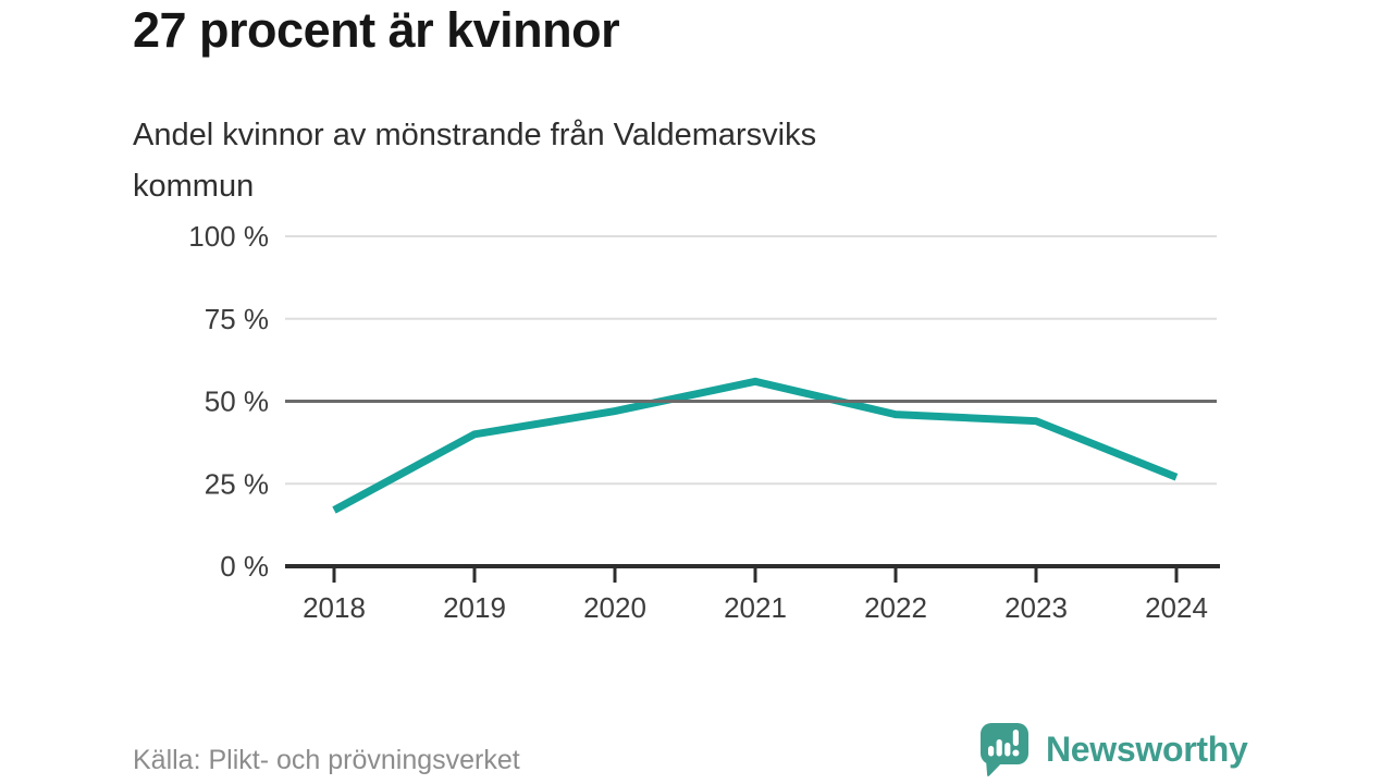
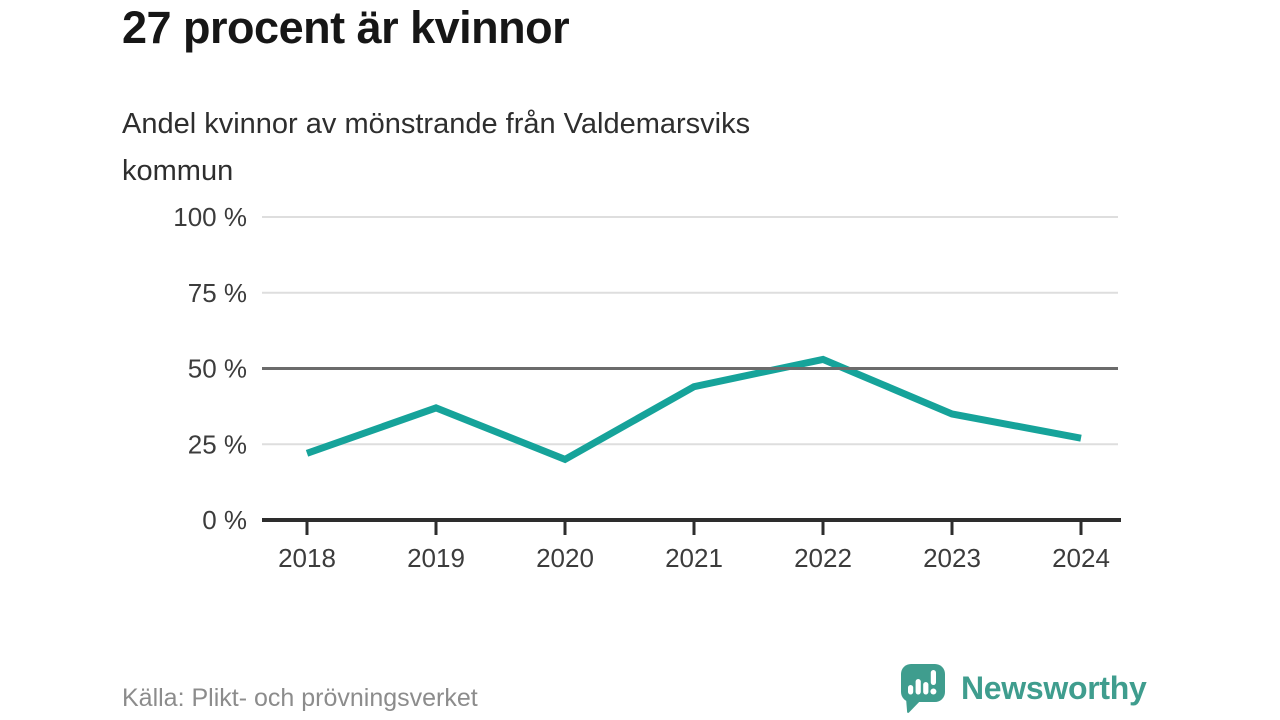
2018: 17% -> 22%
2019: 40% -> 37%
2020: 47% -> 20%
2021: 56% -> 44%
2022: 46% -> 53%
2023: 44% -> 35%
